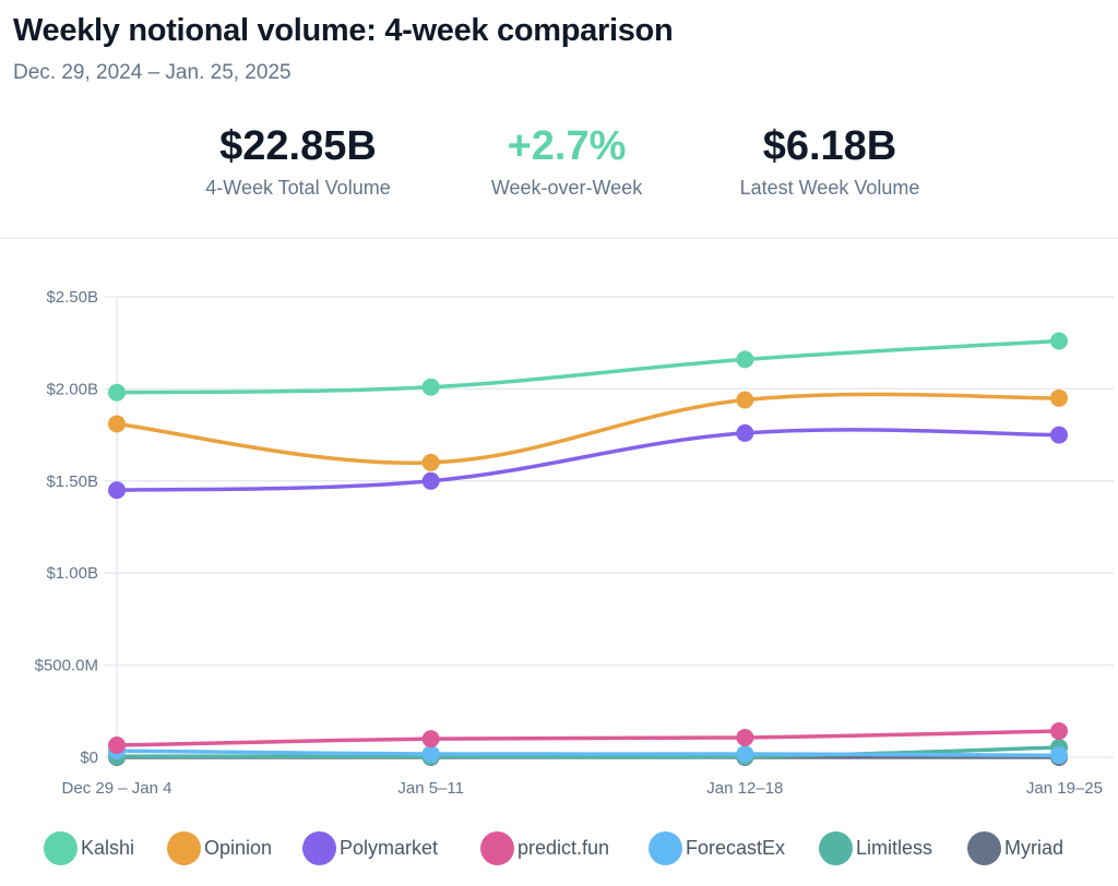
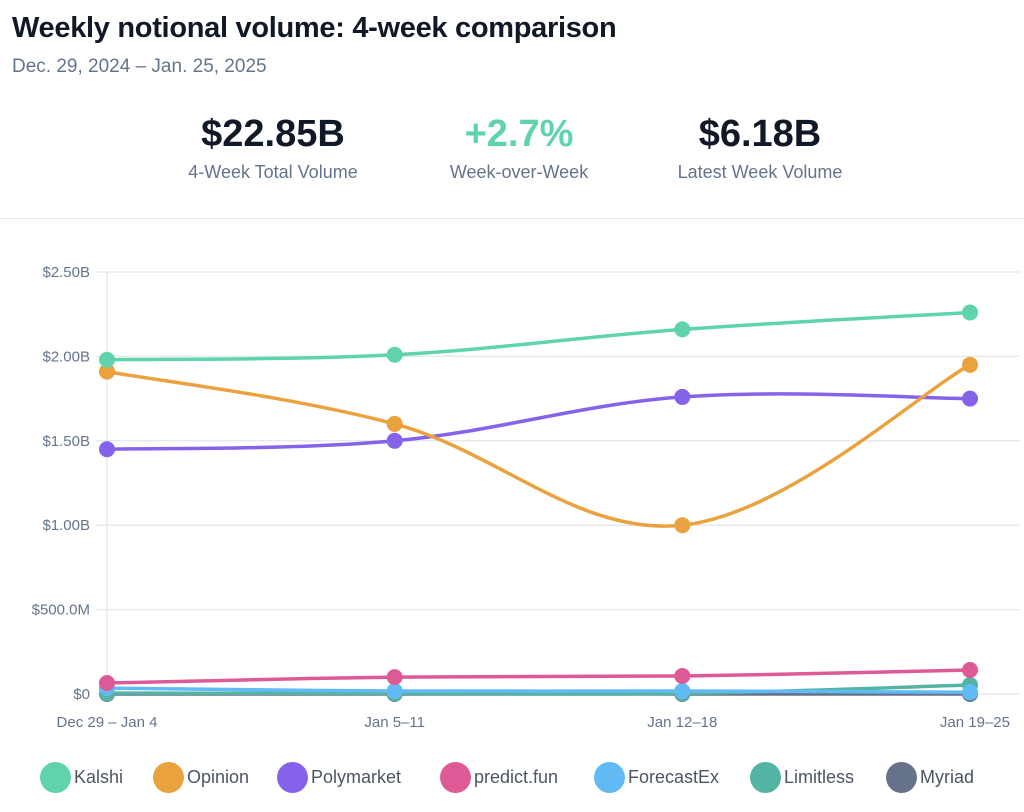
Opinion/Dec 29 – Jan 4: $1.81B -> $1.91B
Opinion/Jan 12–18: $1.94B -> $1.00B
